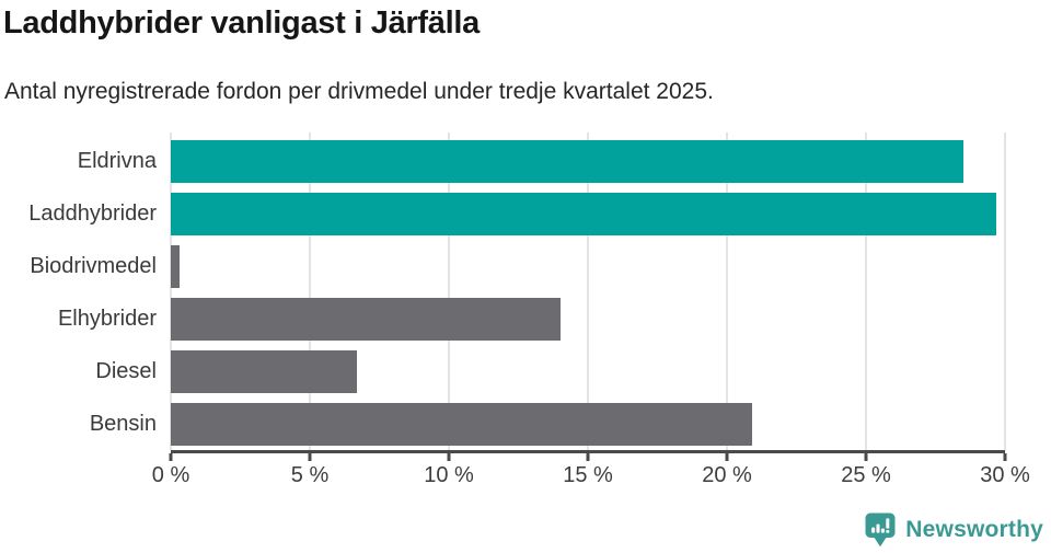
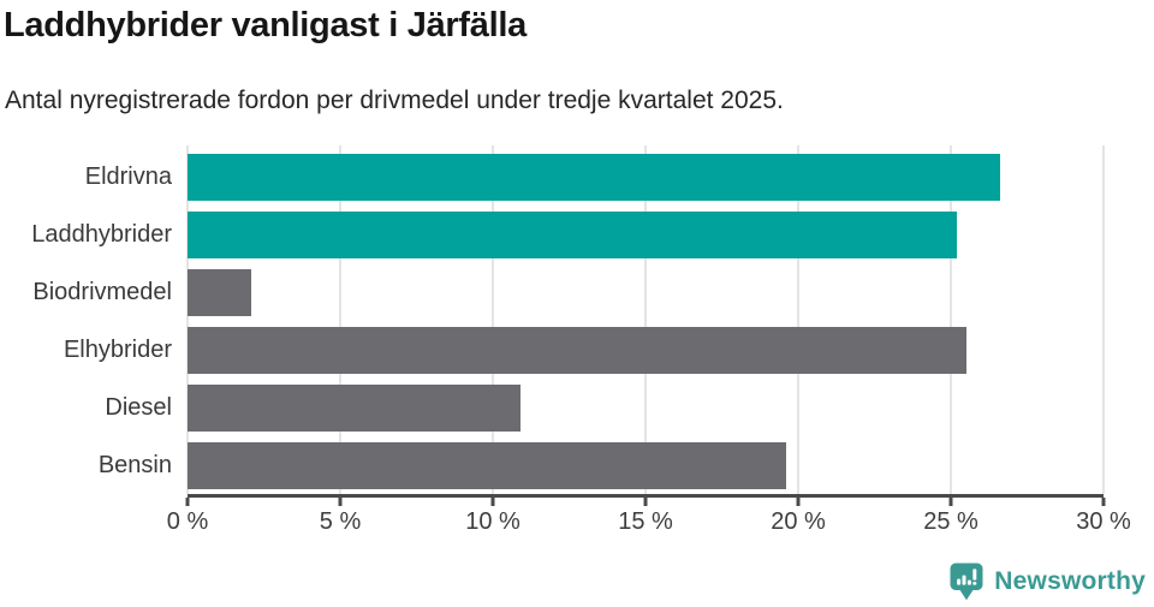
Eldrivna: 28.5% -> 26.6%
Laddhybrider: 29.7% -> 25.2%
Biodrivmedel: 0.3% -> 2.1%
Elhybrider: 14.0% -> 25.5%
Diesel: 6.7% -> 10.9%
Bensin: 20.9% -> 19.6%
